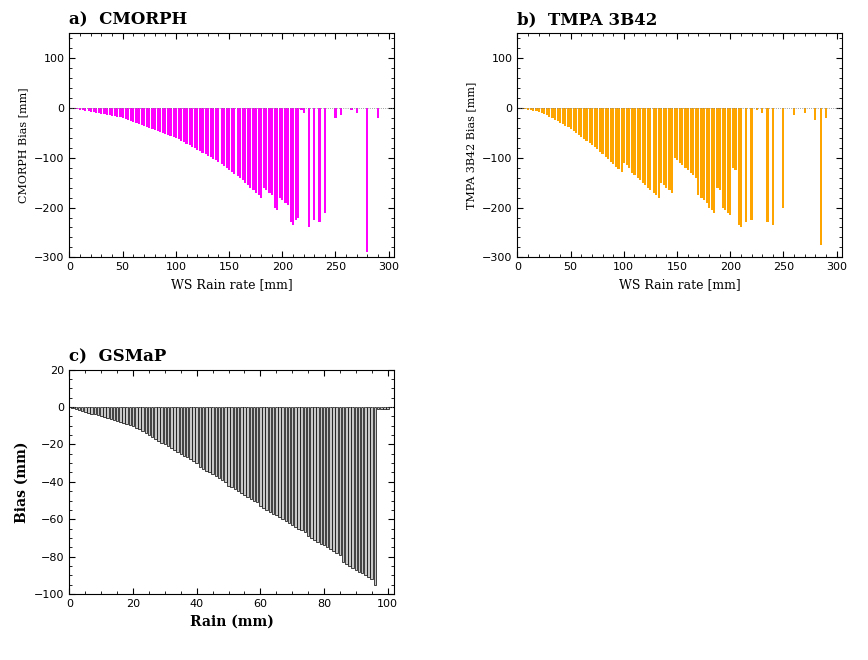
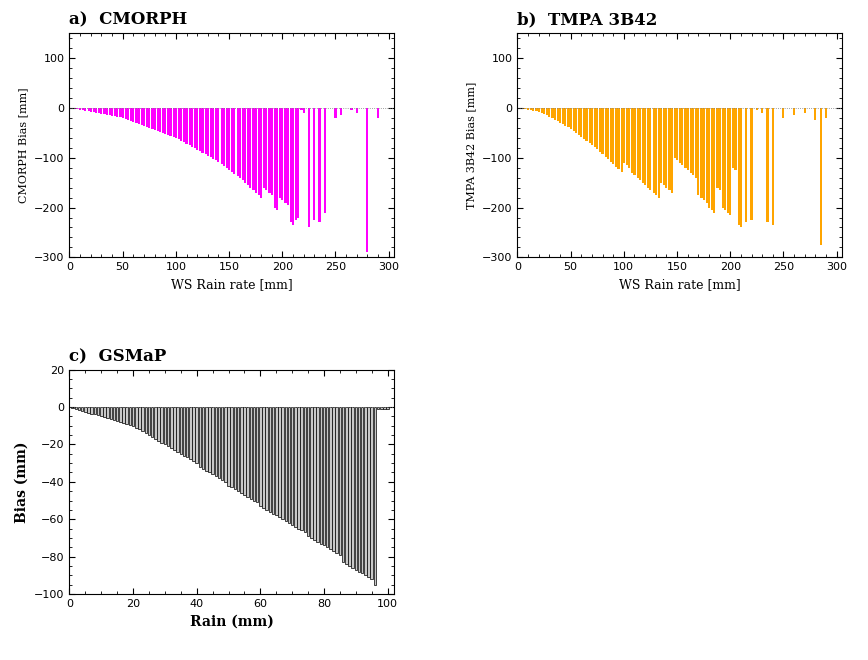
b) TMPA 3B42/250: -200 -> -20
